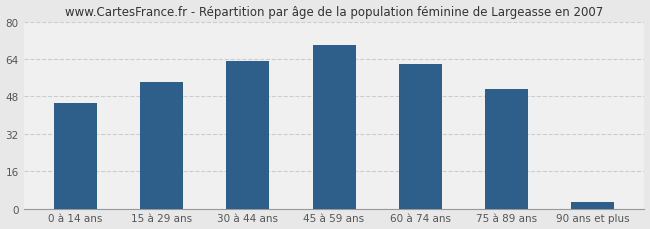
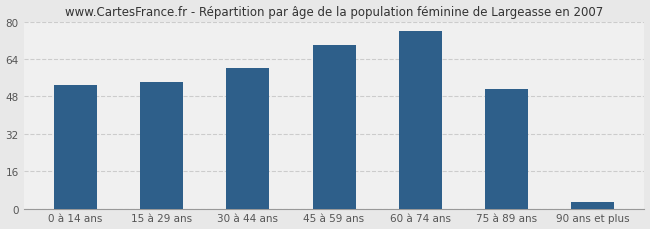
0 à 14 ans: 45 -> 53
30 à 44 ans: 63 -> 60
60 à 74 ans: 62 -> 76
